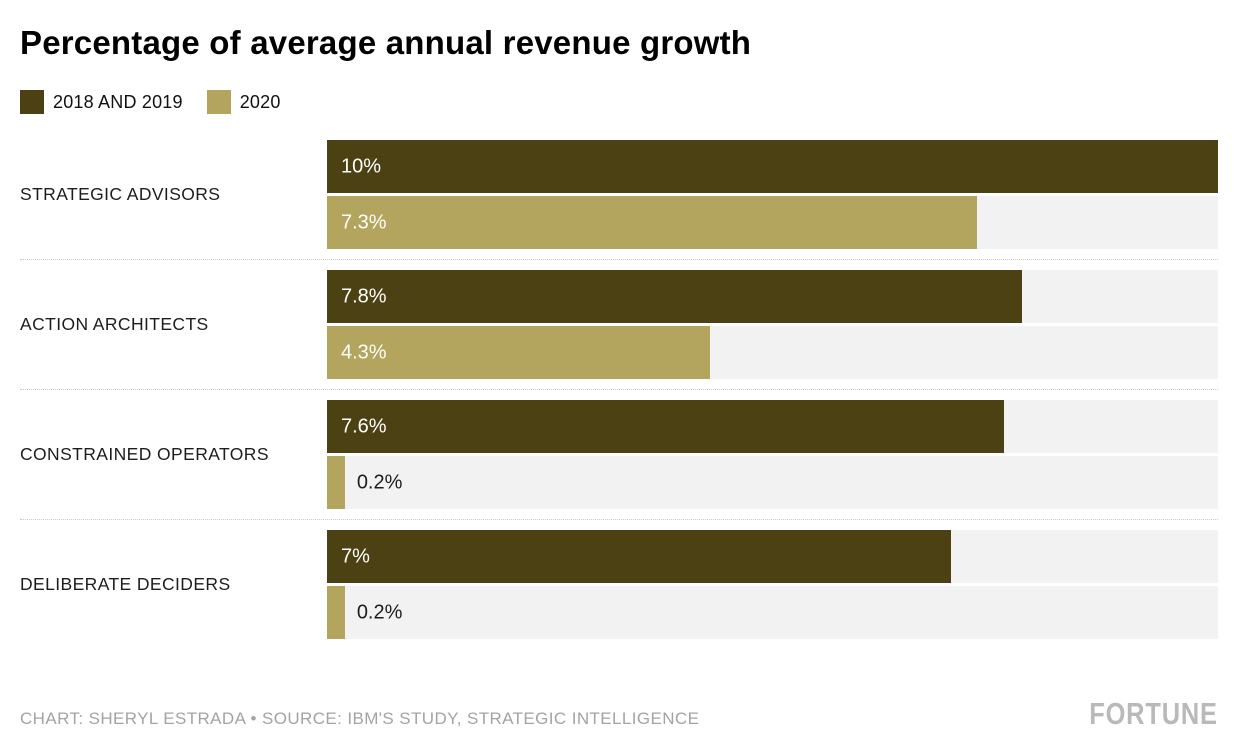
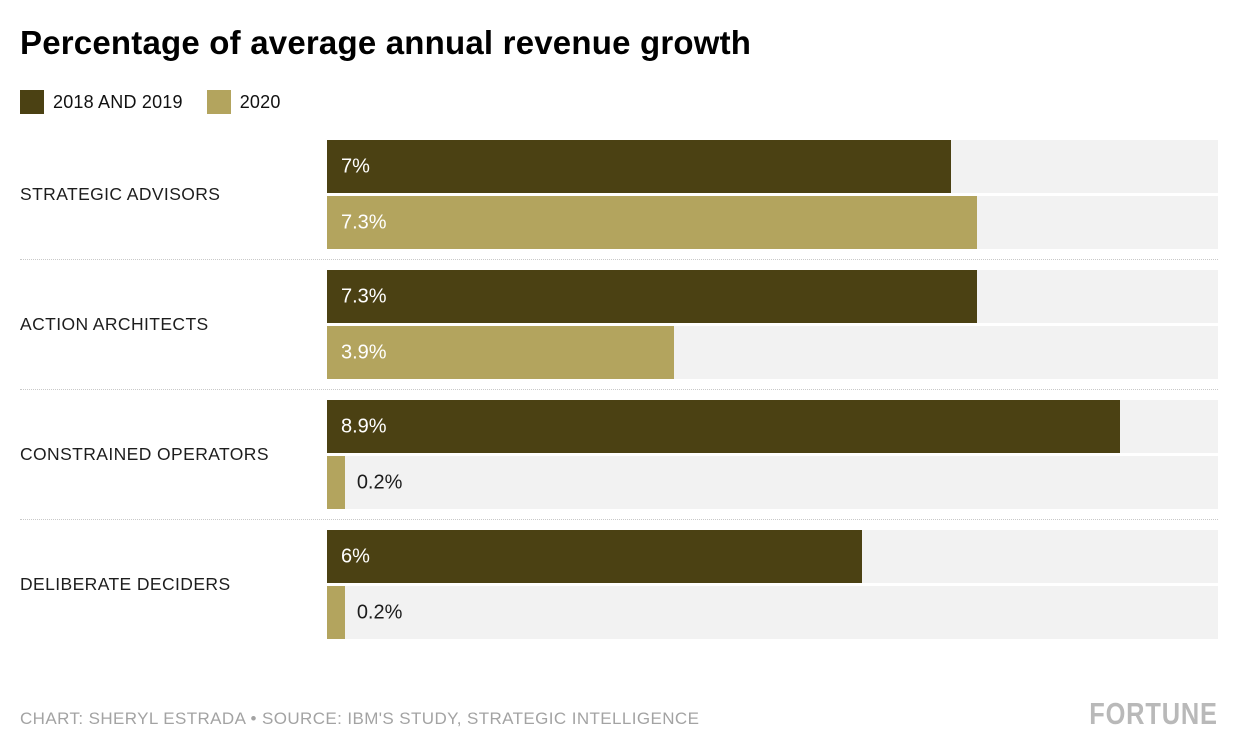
2018 AND 2019/STRATEGIC ADVISORS: 10% -> 7%
2018 AND 2019/ACTION ARCHITECTS: 7.8% -> 7.3%
2020/ACTION ARCHITECTS: 4.3% -> 3.9%
2018 AND 2019/CONSTRAINED OPERATORS: 7.6% -> 8.9%
2018 AND 2019/DELIBERATE DECIDERS: 7% -> 6%
